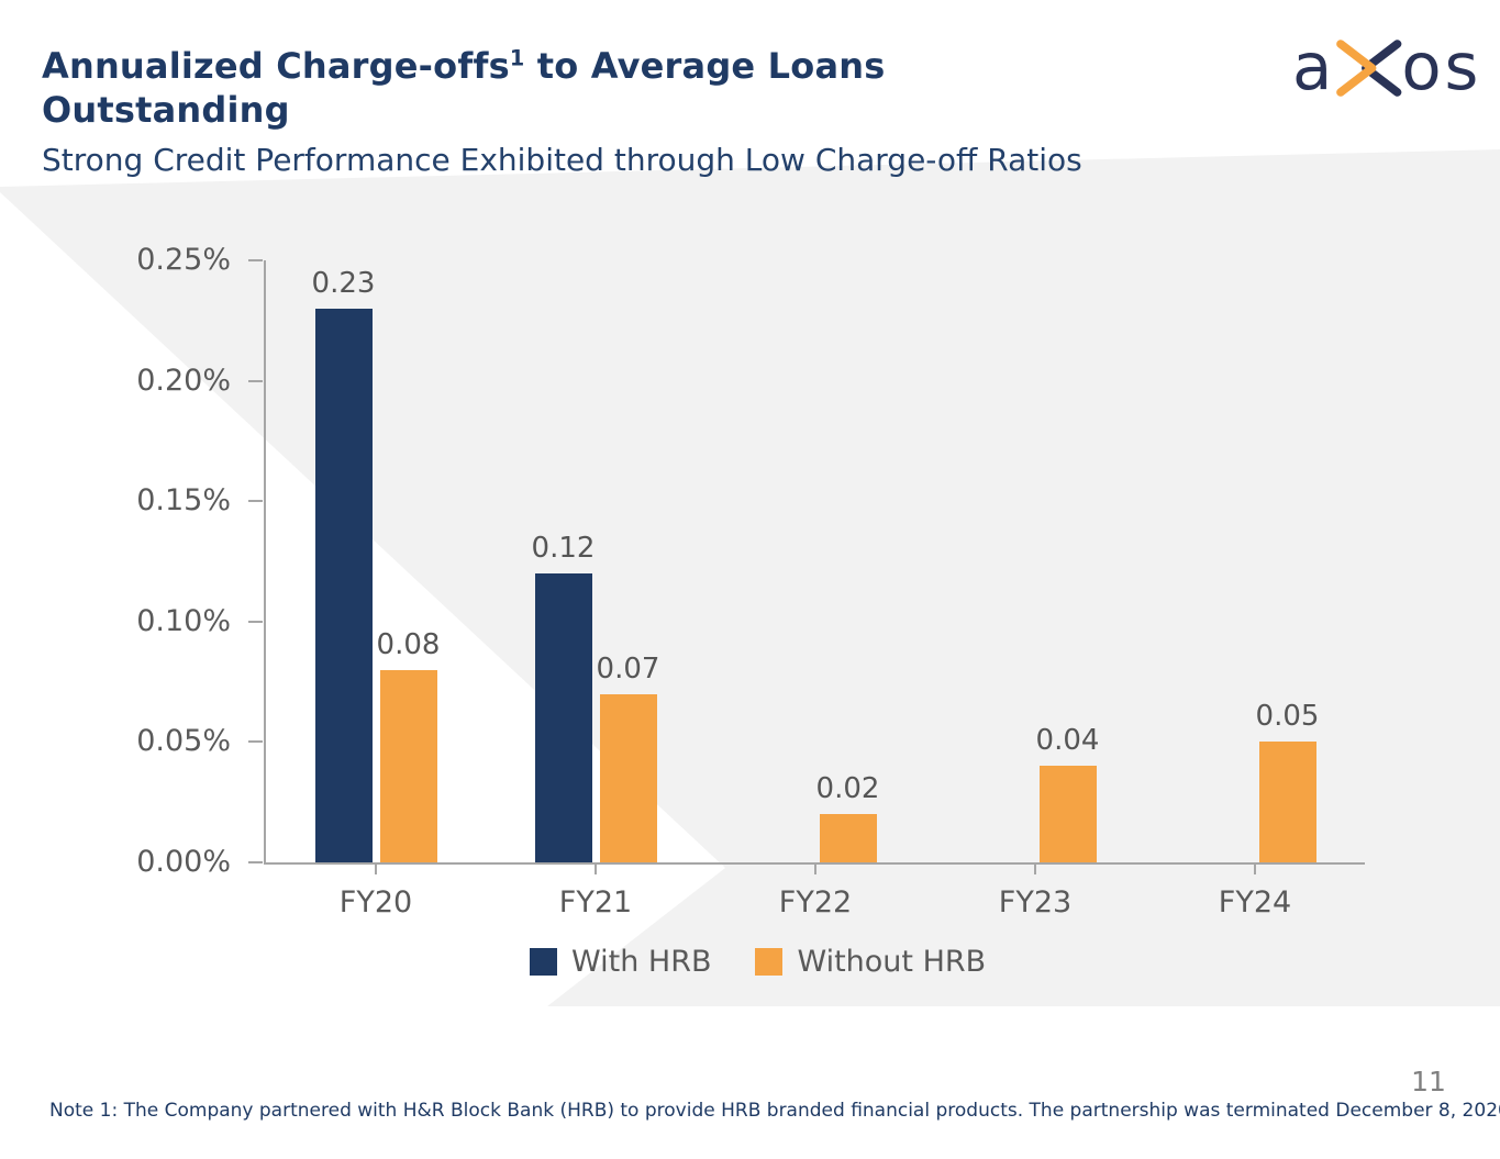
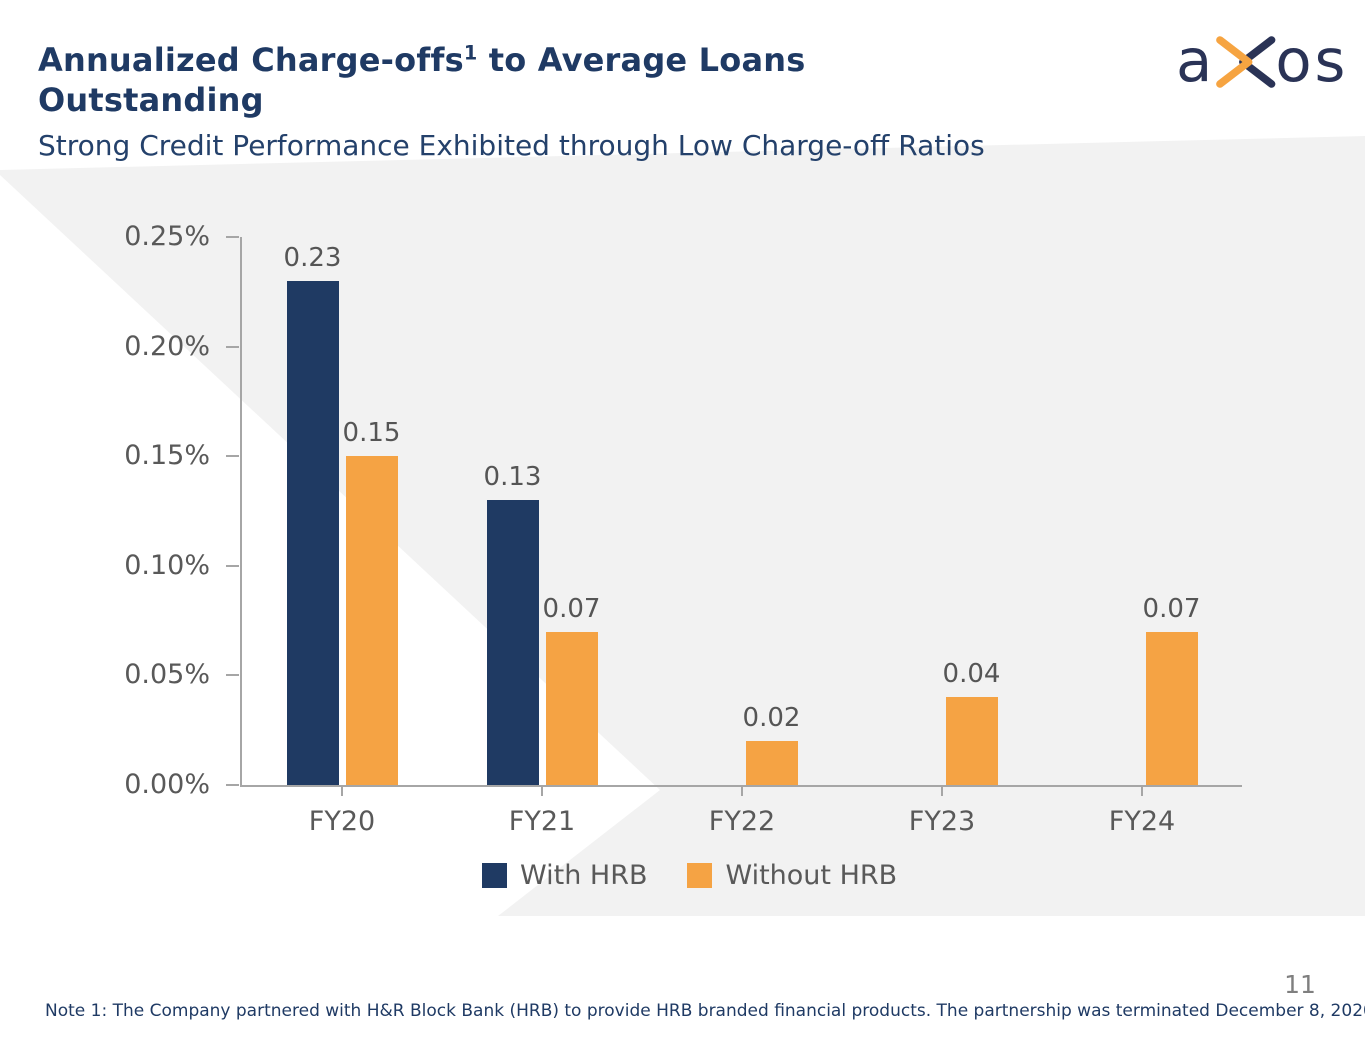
Without HRB/FY20: 0.08 -> 0.15
With HRB/FY21: 0.12 -> 0.13
Without HRB/FY24: 0.05 -> 0.07
